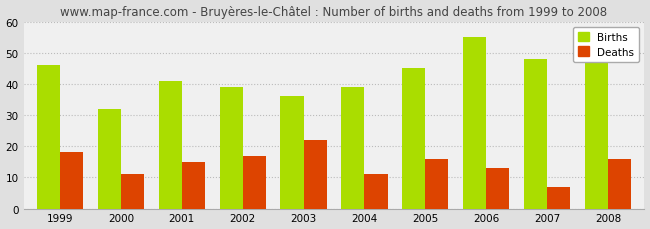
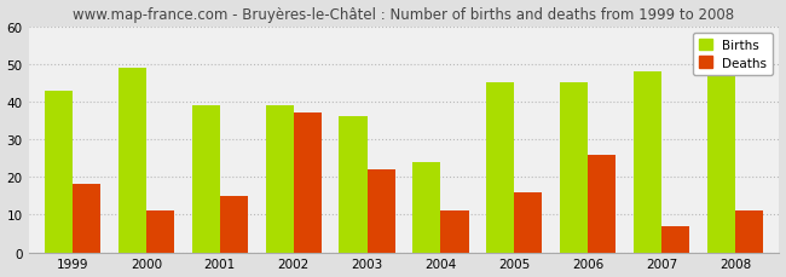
Births/1999: 46 -> 43
Births/2000: 32 -> 49
Births/2001: 41 -> 39
Deaths/2002: 17 -> 37
Births/2004: 39 -> 24
Births/2006: 55 -> 45
Deaths/2006: 13 -> 26
Deaths/2008: 16 -> 11
